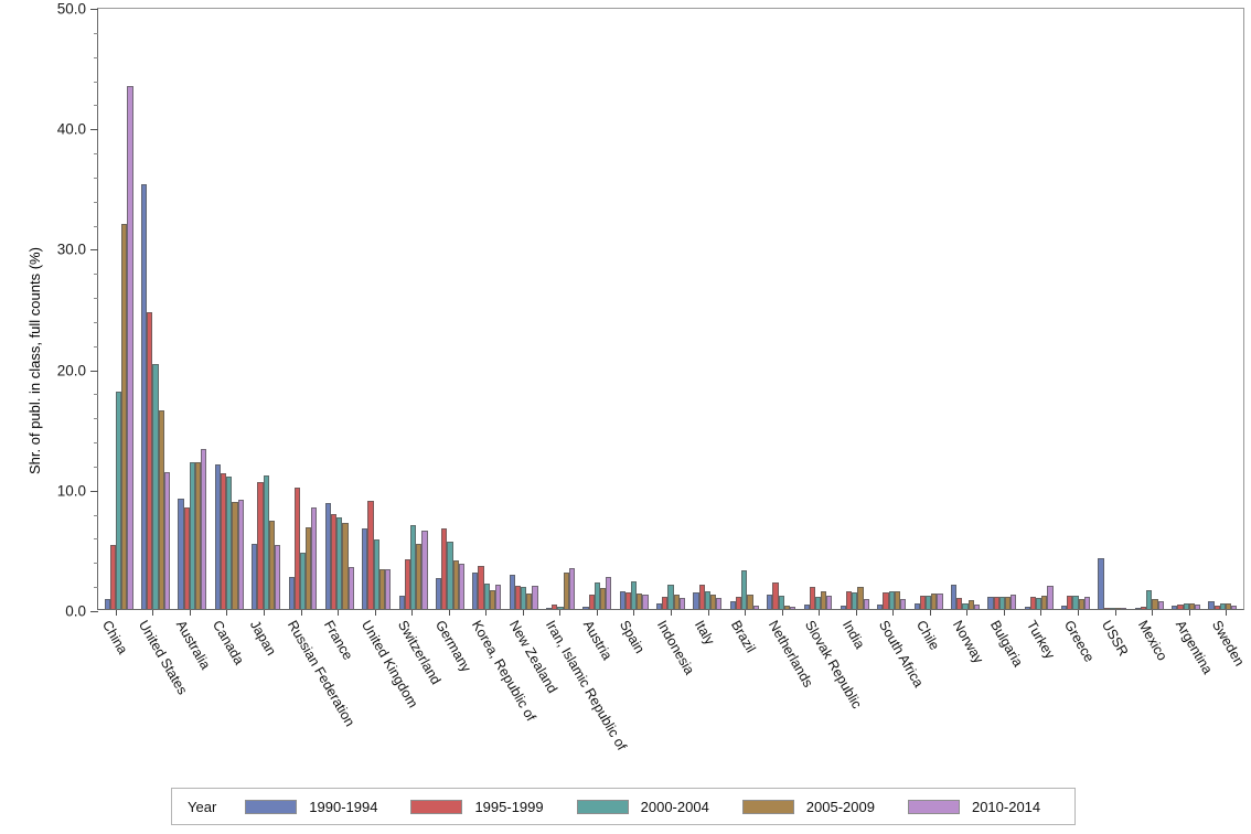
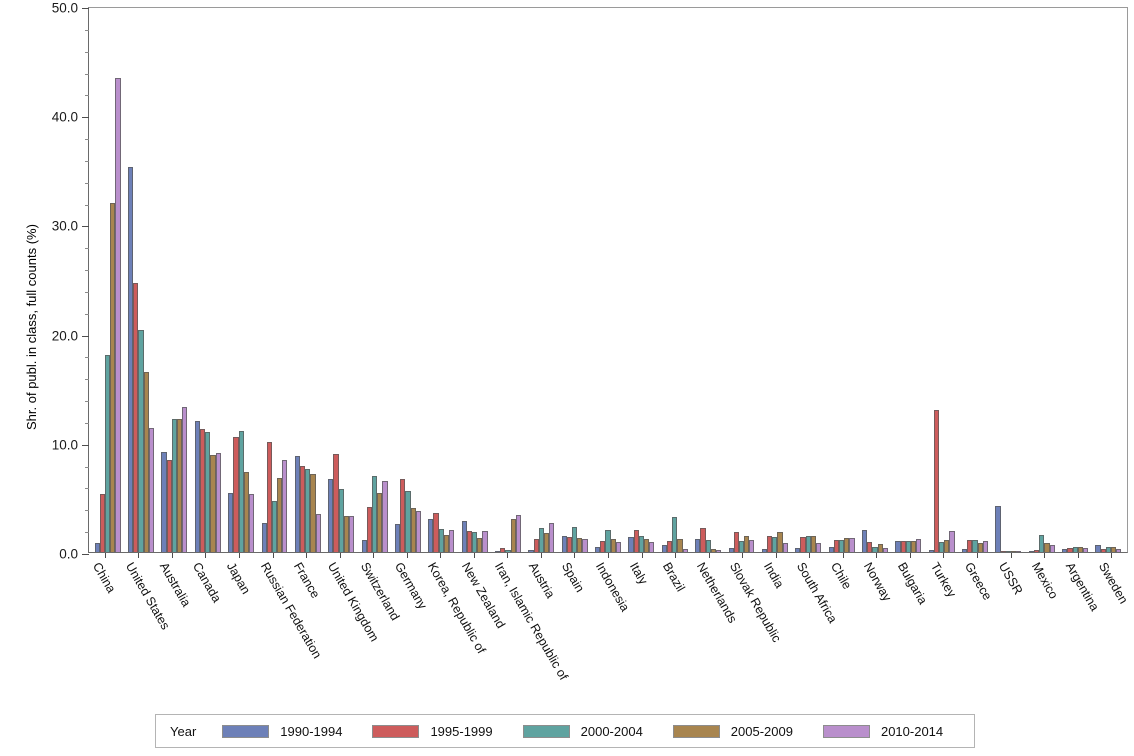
1995-1999/Turkey: 1.0 -> 13.0
